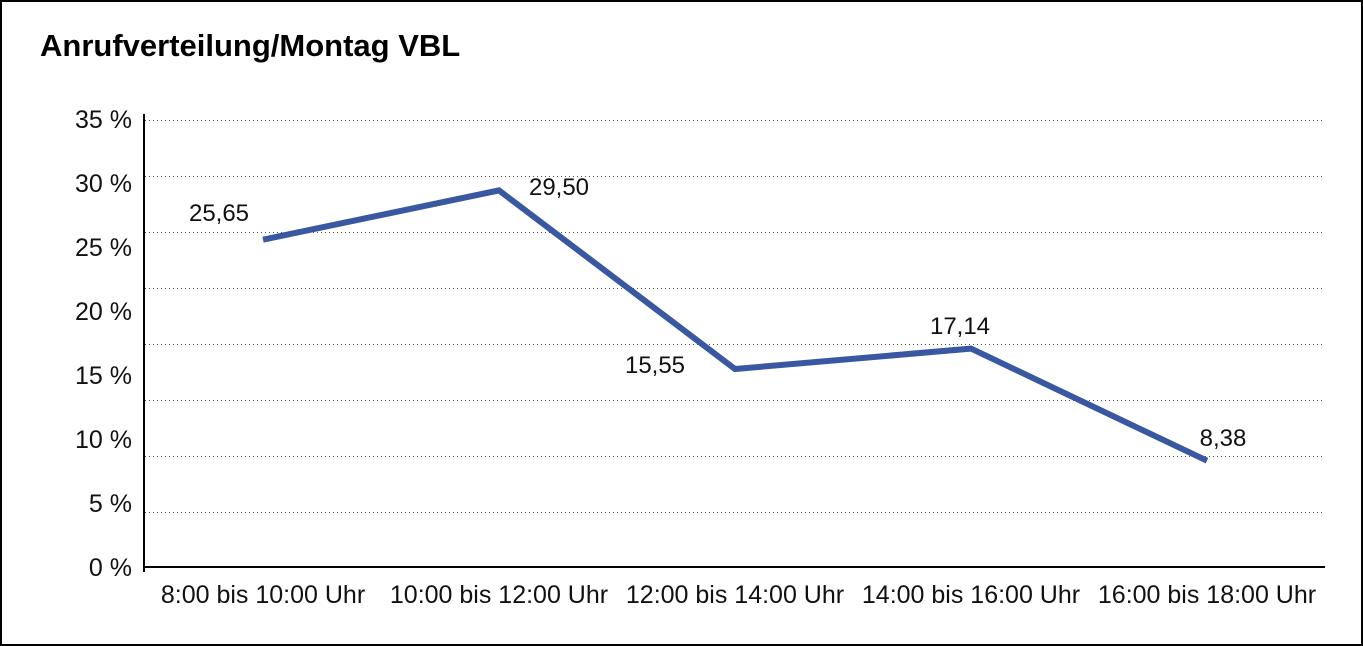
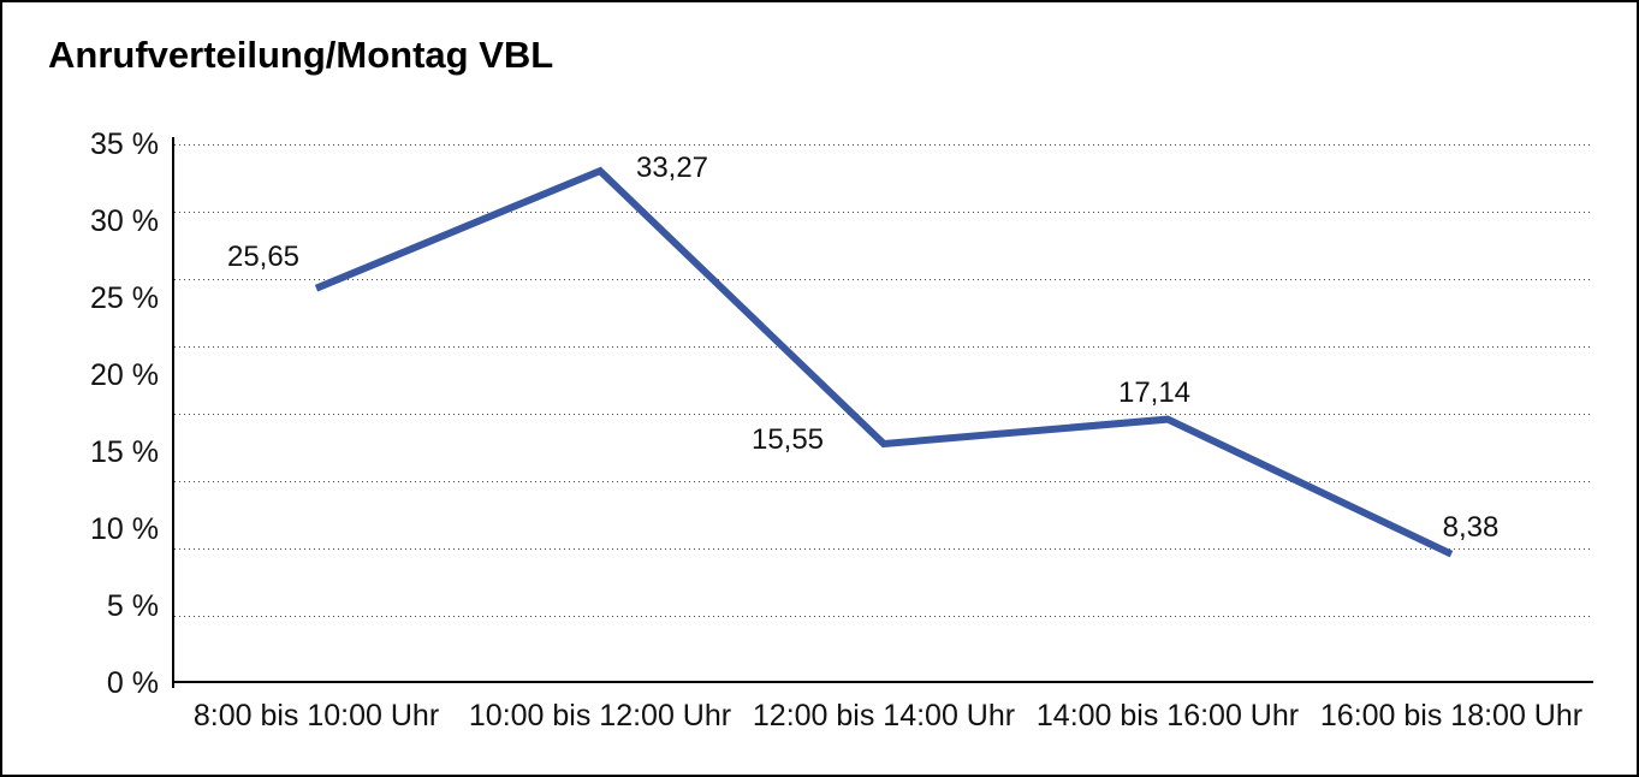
10:00 bis 12:00 Uhr: 29,50 -> 33,27
